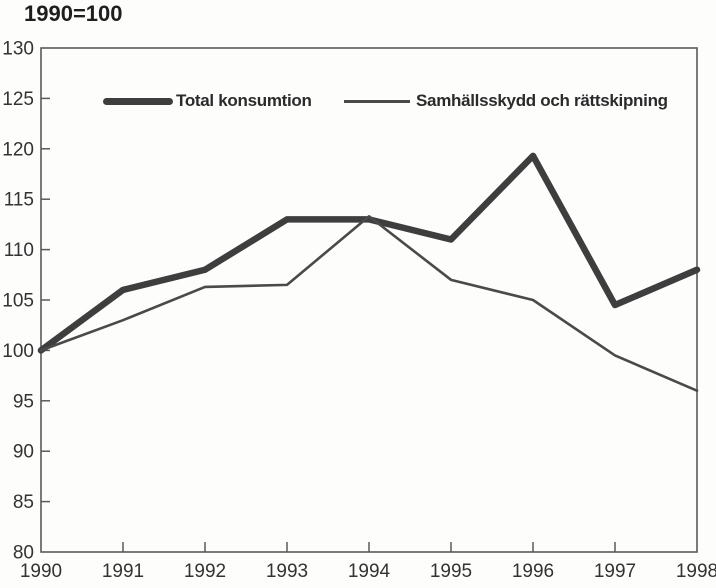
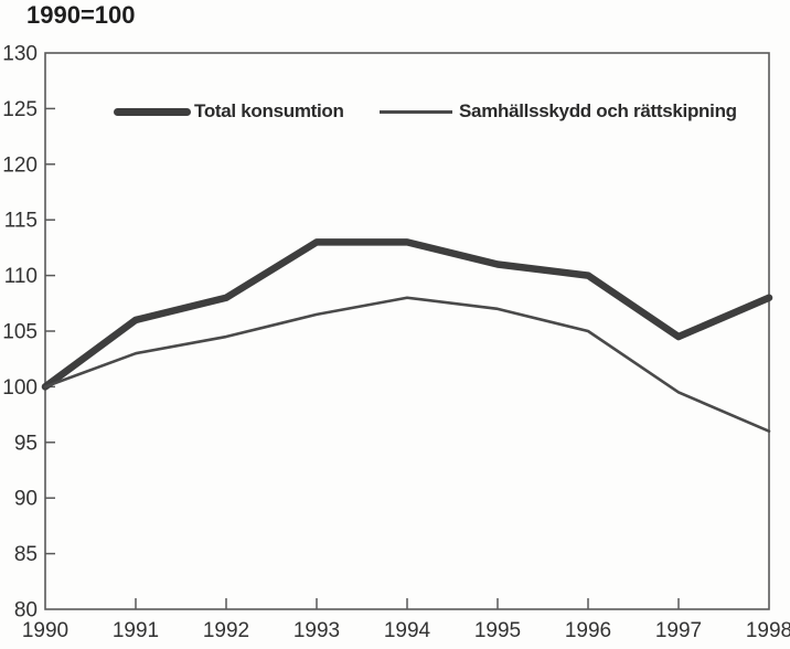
Samhällsskydd och rättskipning/1992: 106.3 -> 104.5
Samhällsskydd och rättskipning/1994: 113.3 -> 108.0
Total konsumtion/1996: 119.3 -> 110.0
